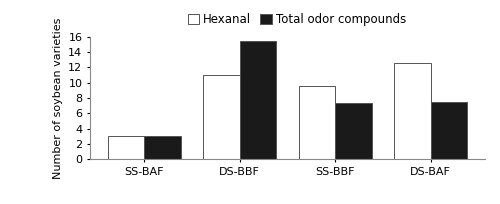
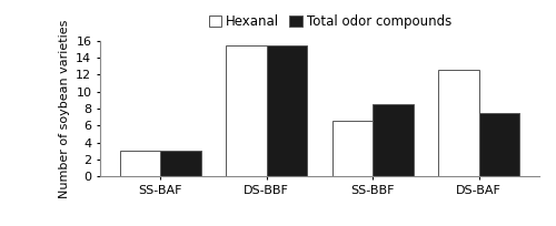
Hexanal/DS-BBF: 11.0 -> 15.5
Hexanal/SS-BBF: 9.6 -> 6.5
Total odor compounds/SS-BBF: 7.4 -> 8.5
